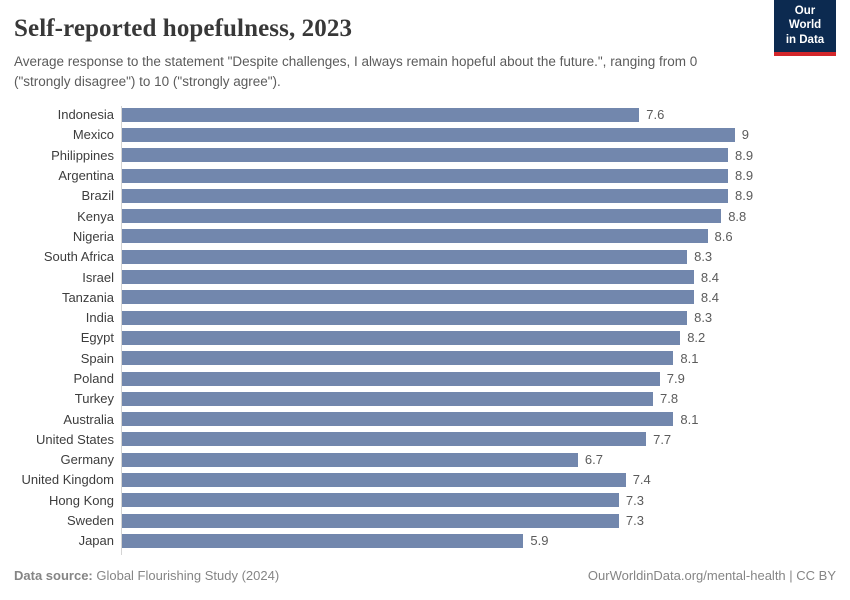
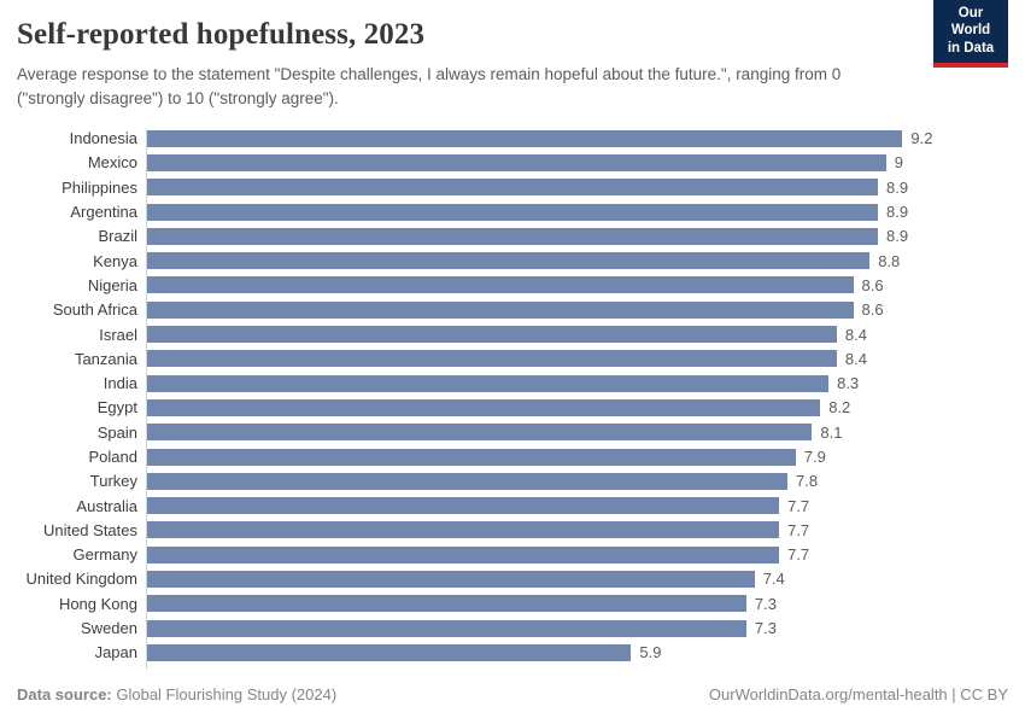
Indonesia: 7.6 -> 9.2
South Africa: 8.3 -> 8.6
Australia: 8.1 -> 7.7
Germany: 6.7 -> 7.7
